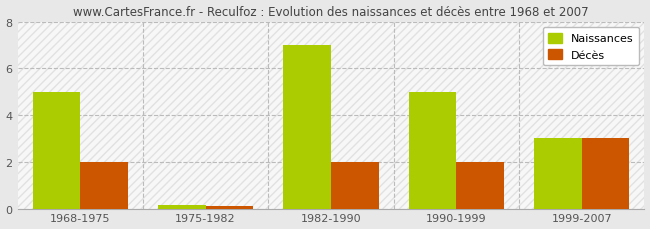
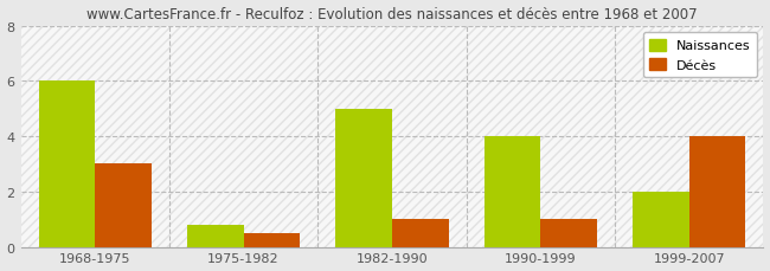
Naissances/1968-1975: 5.00 -> 6.00
Décès/1968-1975: 2.0 -> 3.0
Naissances/1975-1982: 0.15 -> 0.80
Décès/1975-1982: 0.1 -> 0.5
Naissances/1982-1990: 7.00 -> 5.00
Décès/1982-1990: 2.0 -> 1.0
Naissances/1990-1999: 5.00 -> 4.00
Décès/1990-1999: 2.0 -> 1.0
Naissances/1999-2007: 3.00 -> 2.00
Décès/1999-2007: 3.0 -> 4.0
